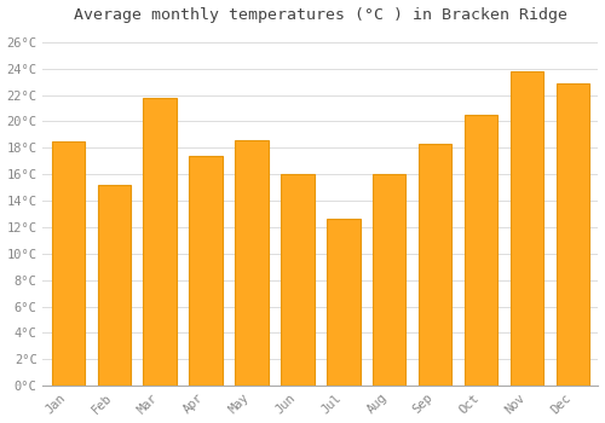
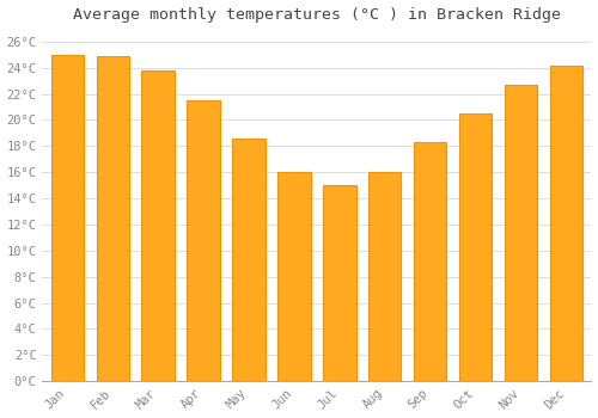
Jan: 18.5°C -> 25.0°C
Feb: 15.2°C -> 24.9°C
Mar: 21.8°C -> 23.8°C
Apr: 17.4°C -> 21.5°C
Jul: 12.6°C -> 15.0°C
Nov: 23.8°C -> 22.7°C
Dec: 22.9°C -> 24.2°C
